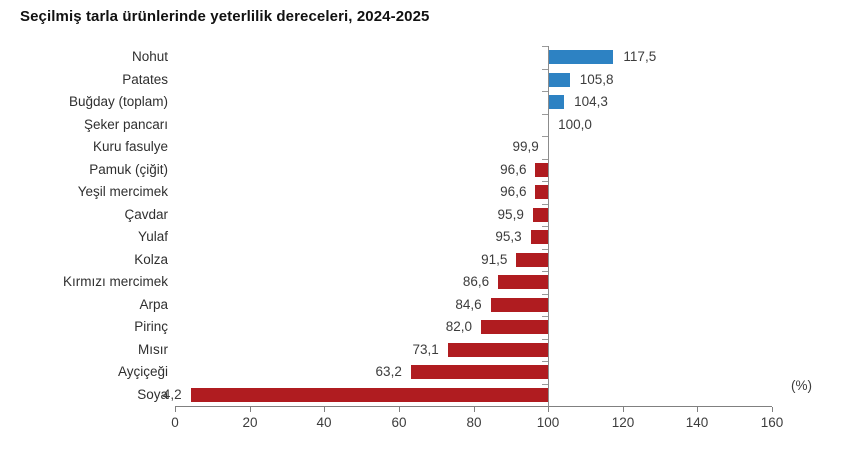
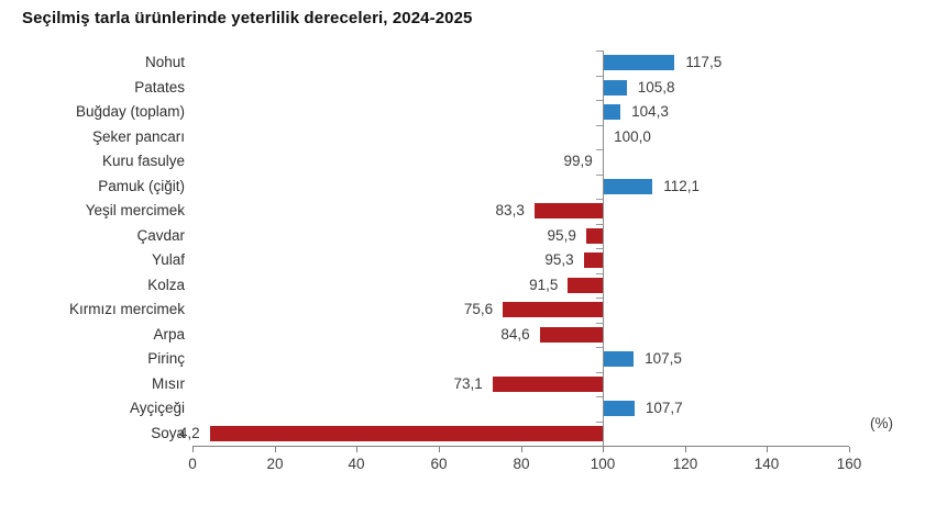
Pamuk (çiğit): 96,6 -> 112,1
Yeşil mercimek: 96,6 -> 83,3
Kırmızı mercimek: 86,6 -> 75,6
Pirinç: 82,0 -> 107,5
Ayçiçeği: 63,2 -> 107,7
